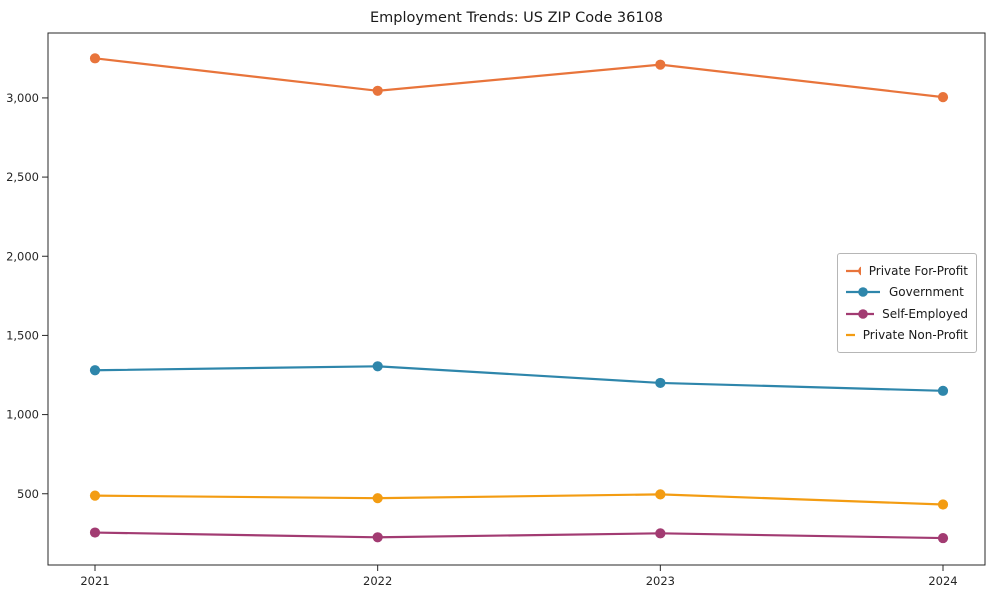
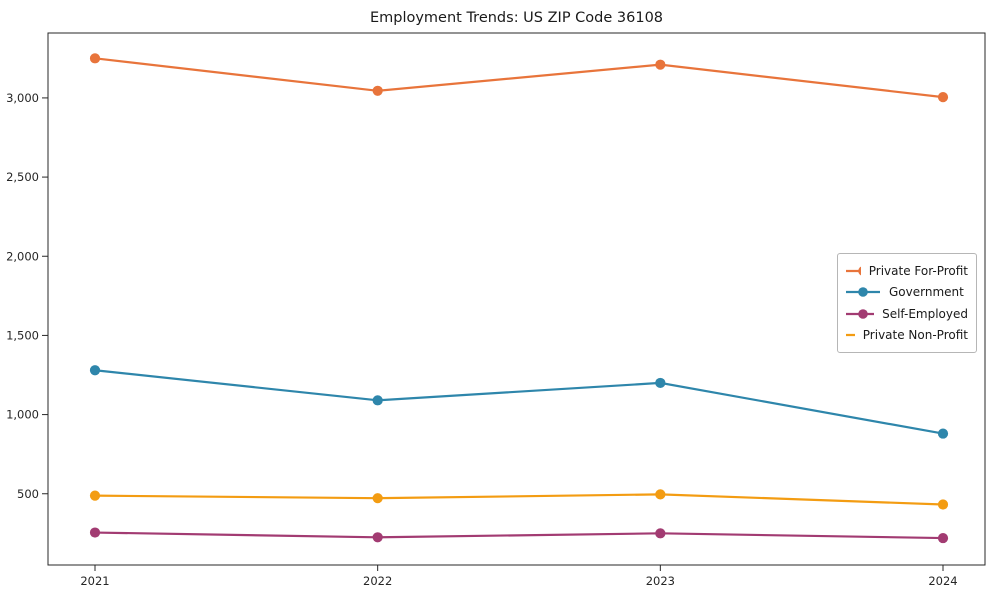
Government/2022: 1300 -> 1090
Government/2024: 1150 -> 880
